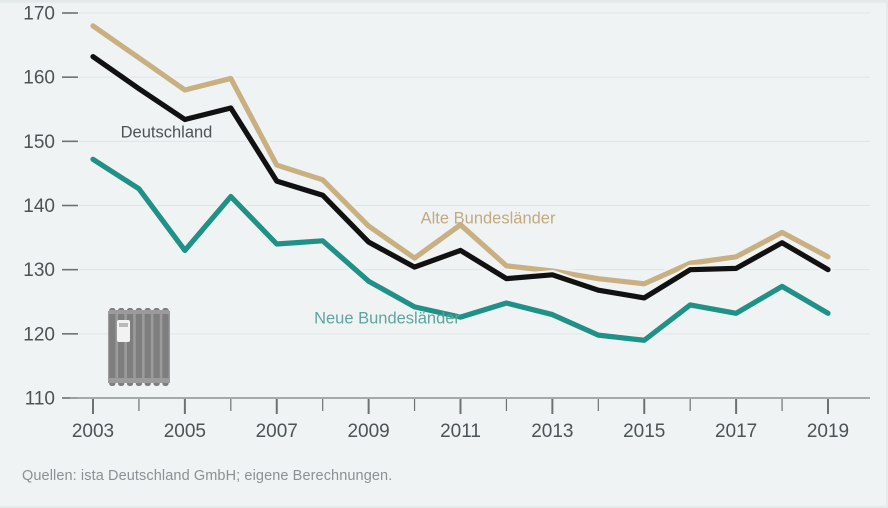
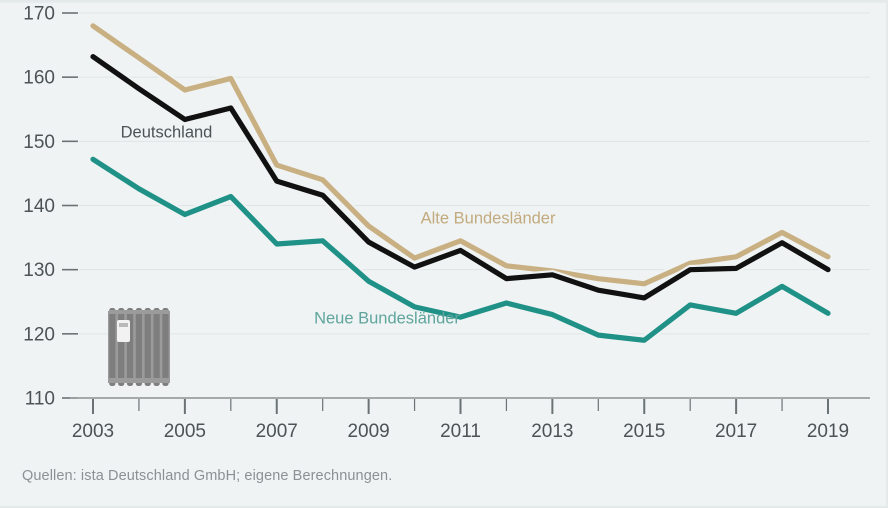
Neue Bundesländer/2005: 133 -> 139
Alte Bundesländer/2011: 137 -> 134
